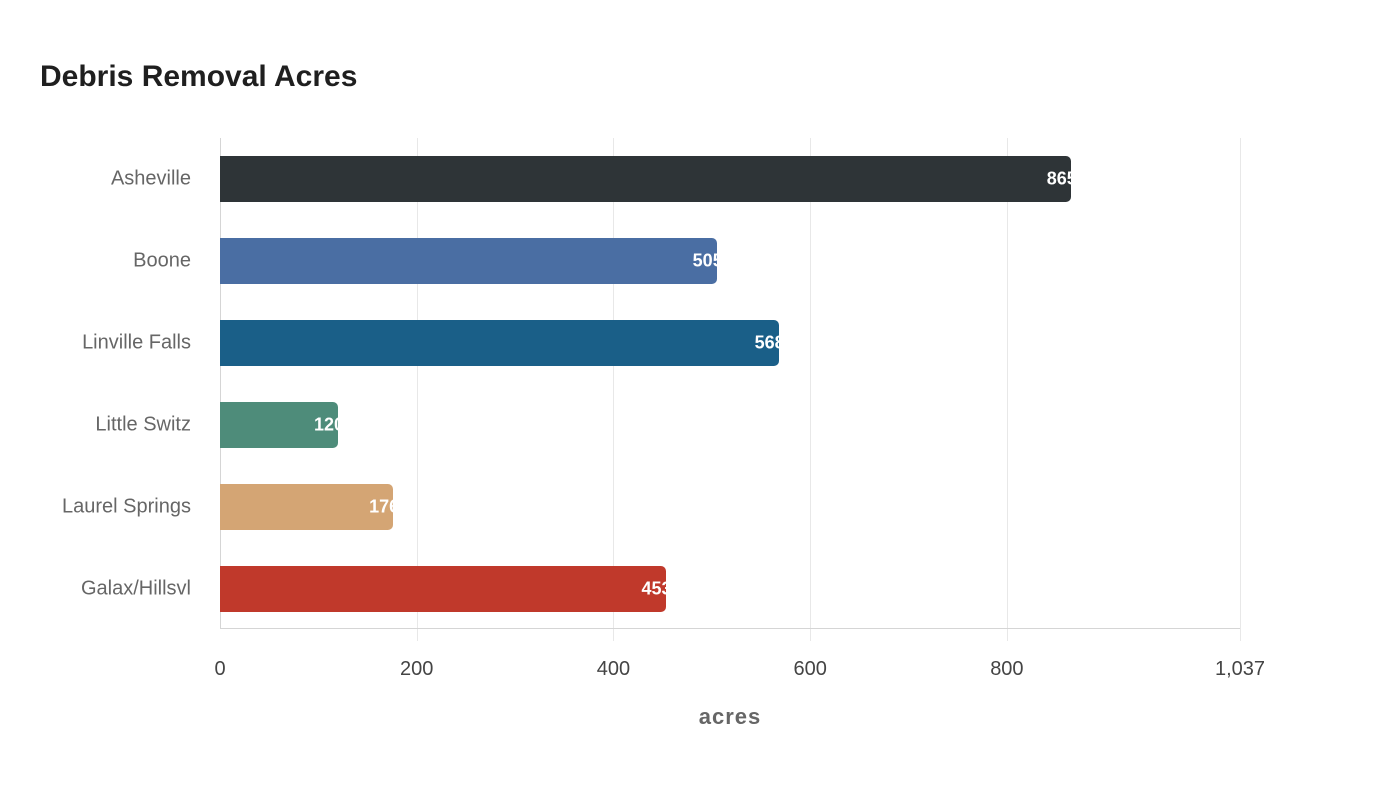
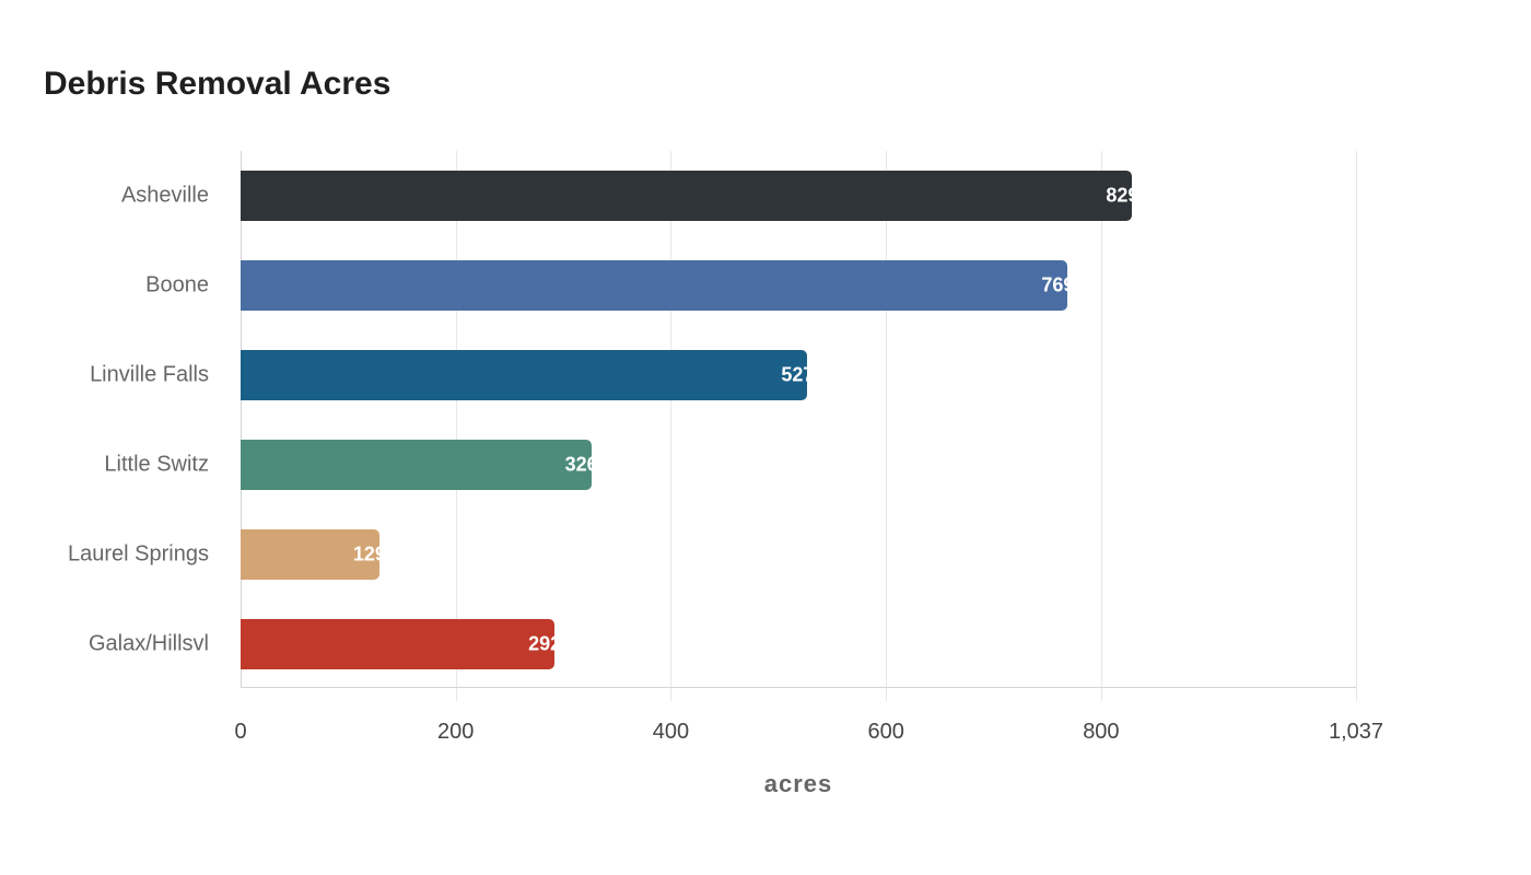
Asheville: 865 -> 829
Boone: 505 -> 769
Linville Falls: 568 -> 527
Little Switz: 120 -> 326
Laurel Springs: 176 -> 129
Galax/Hillsvl: 453 -> 292
